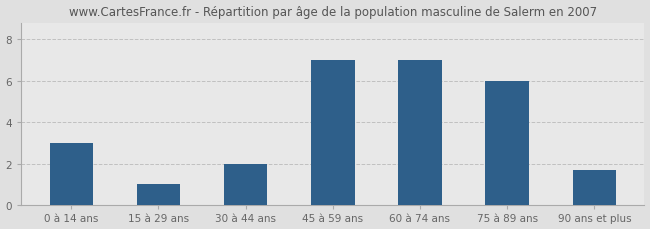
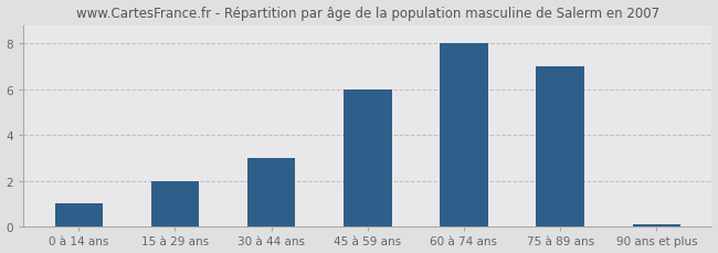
0 à 14 ans: 3.0 -> 1.0
15 à 29 ans: 1.0 -> 2.0
30 à 44 ans: 2.0 -> 3.0
45 à 59 ans: 7.0 -> 6.0
60 à 74 ans: 7.0 -> 8.0
75 à 89 ans: 6.0 -> 7.0
90 ans et plus: 1.7 -> 0.1
